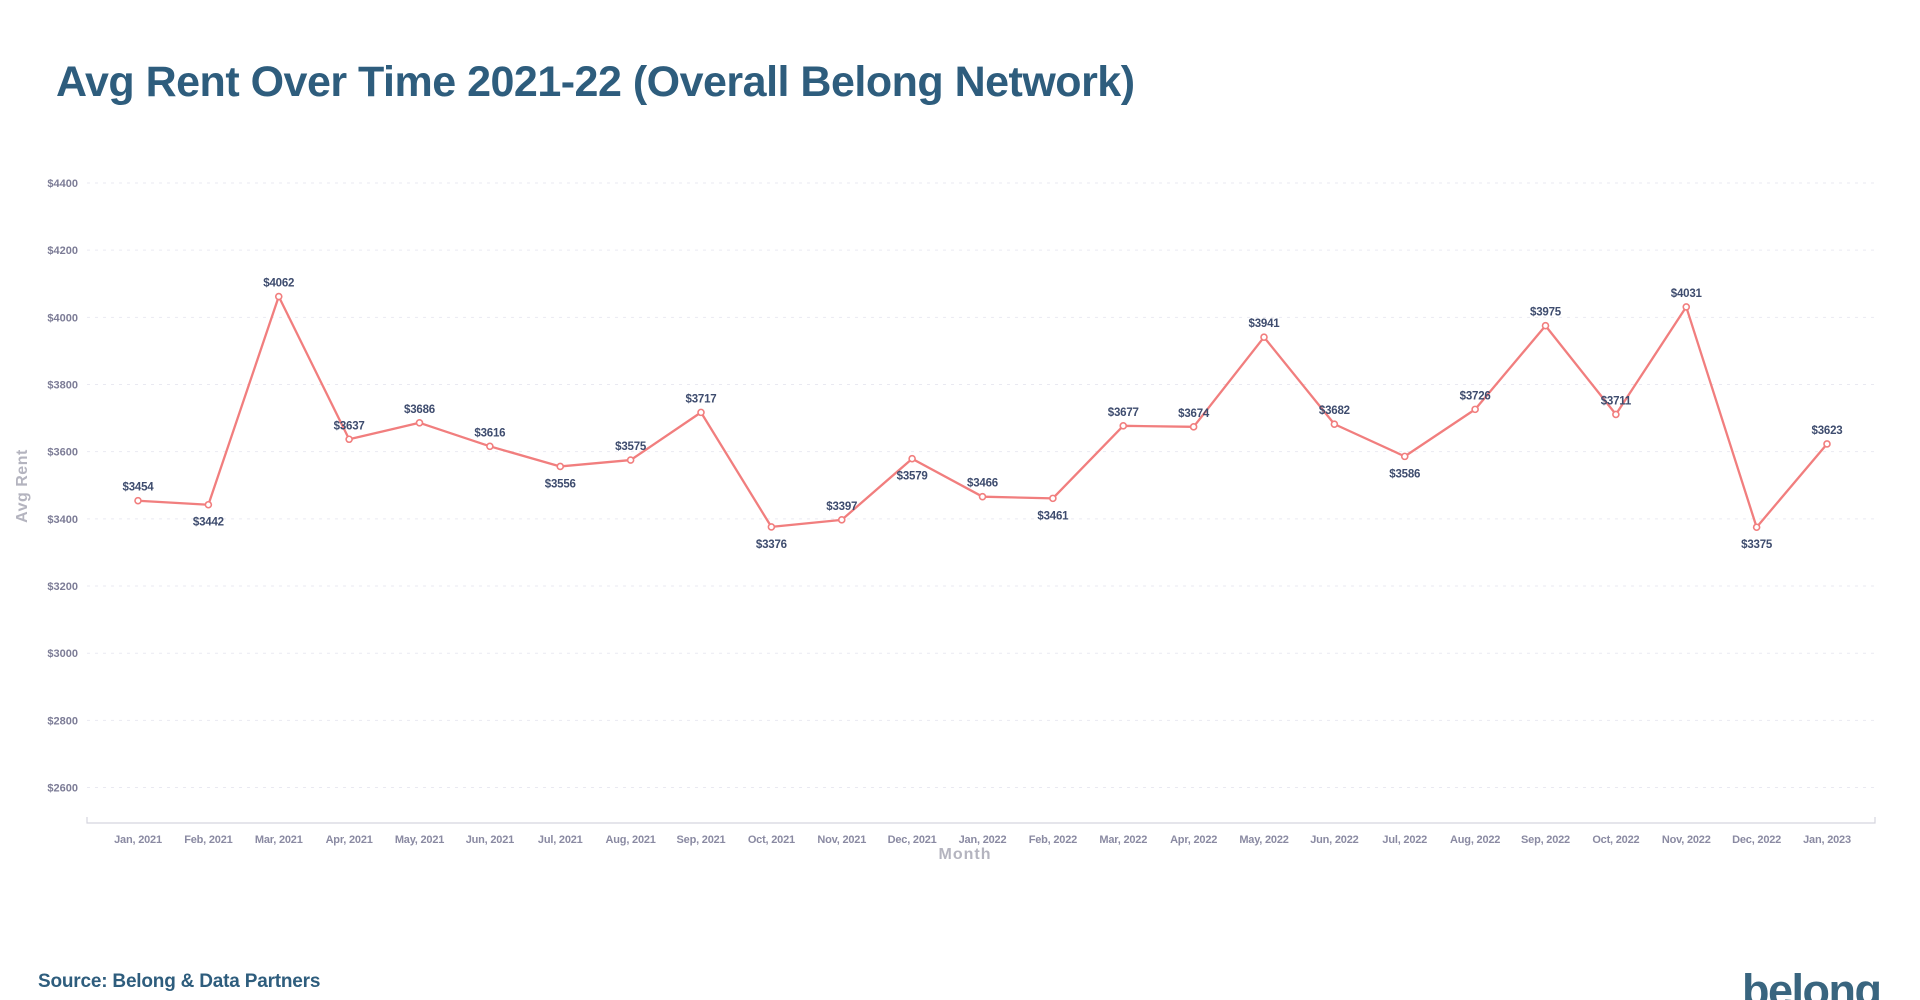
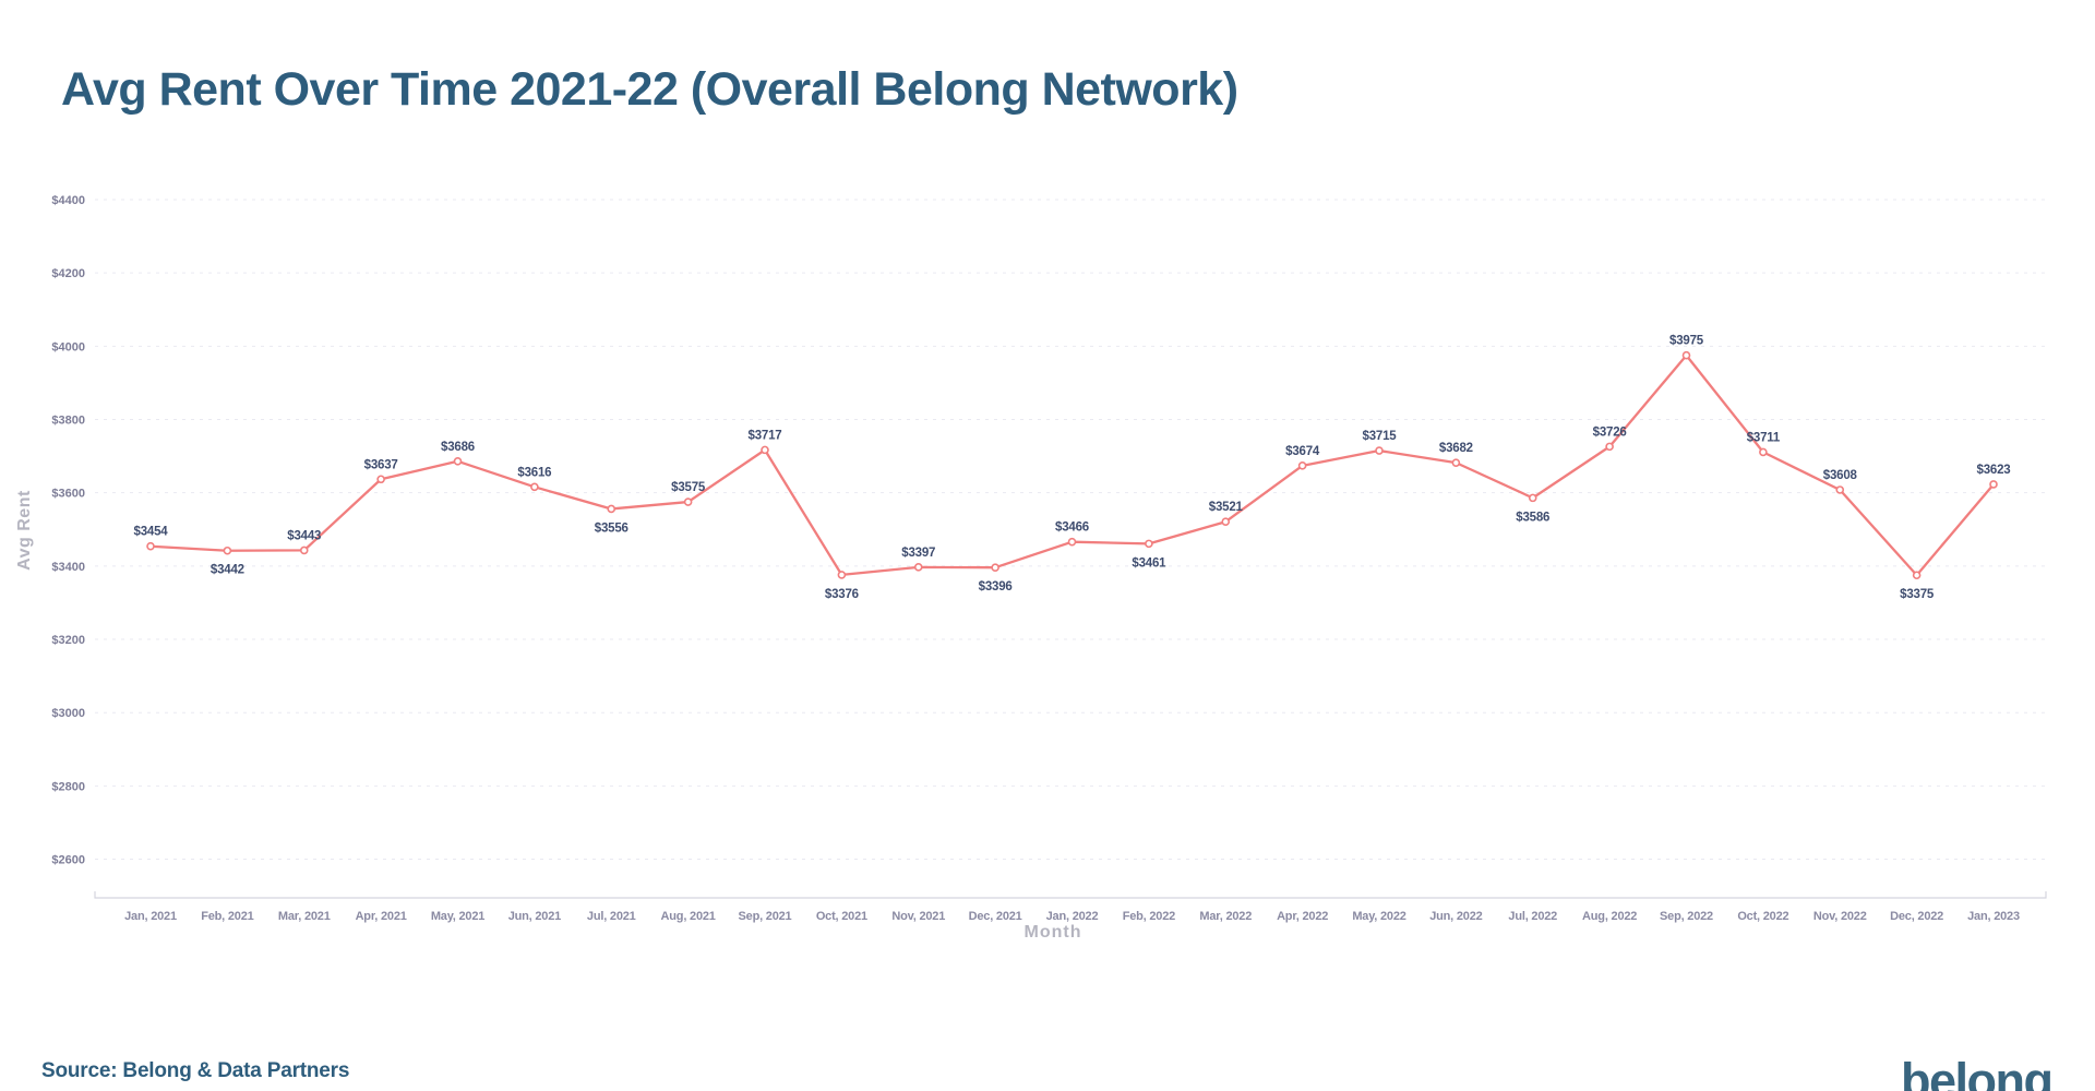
Mar, 2021: $4062 -> $3443
Dec, 2021: $3579 -> $3396
Mar, 2022: $3677 -> $3521
May, 2022: $3941 -> $3715
Nov, 2022: $4031 -> $3608
